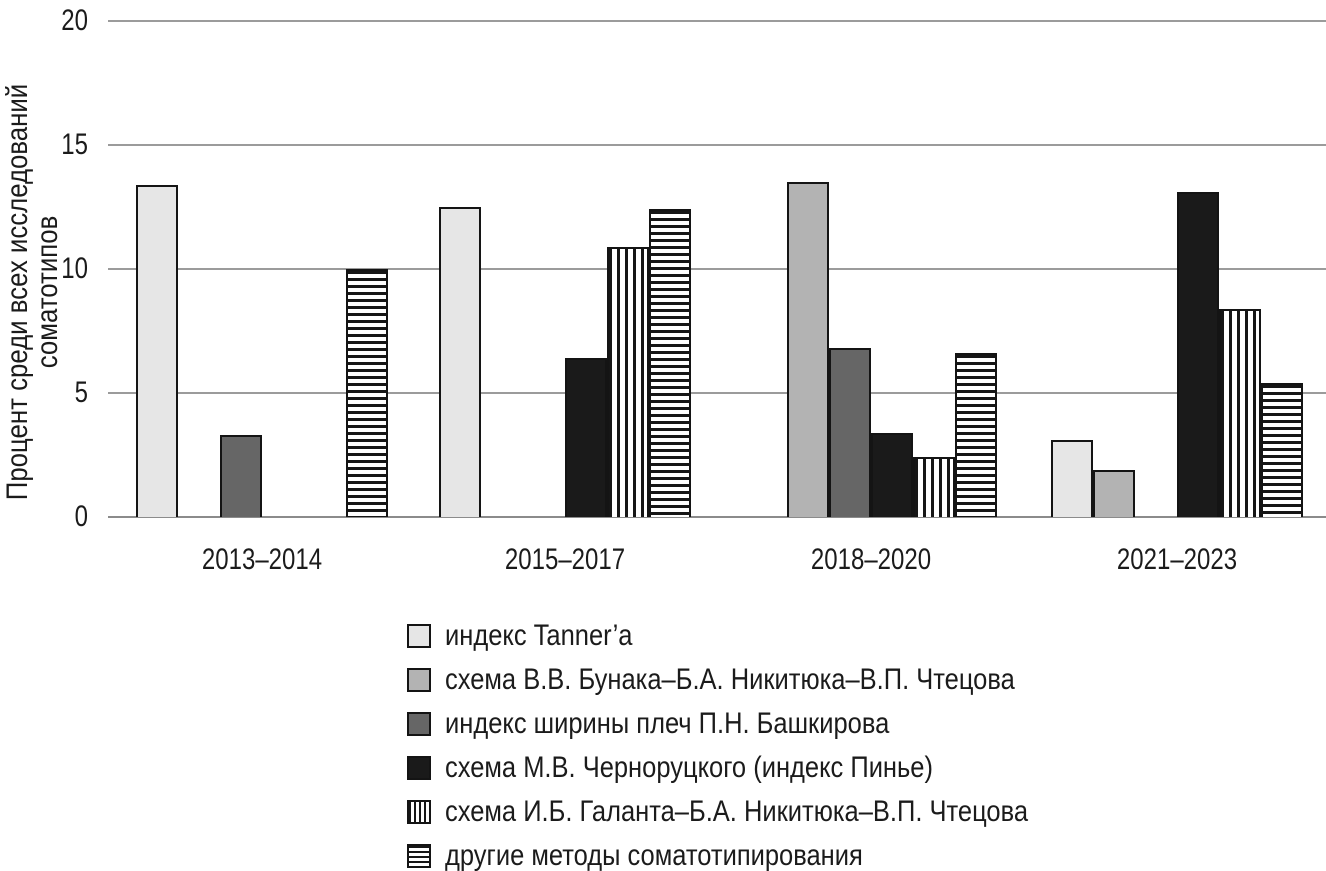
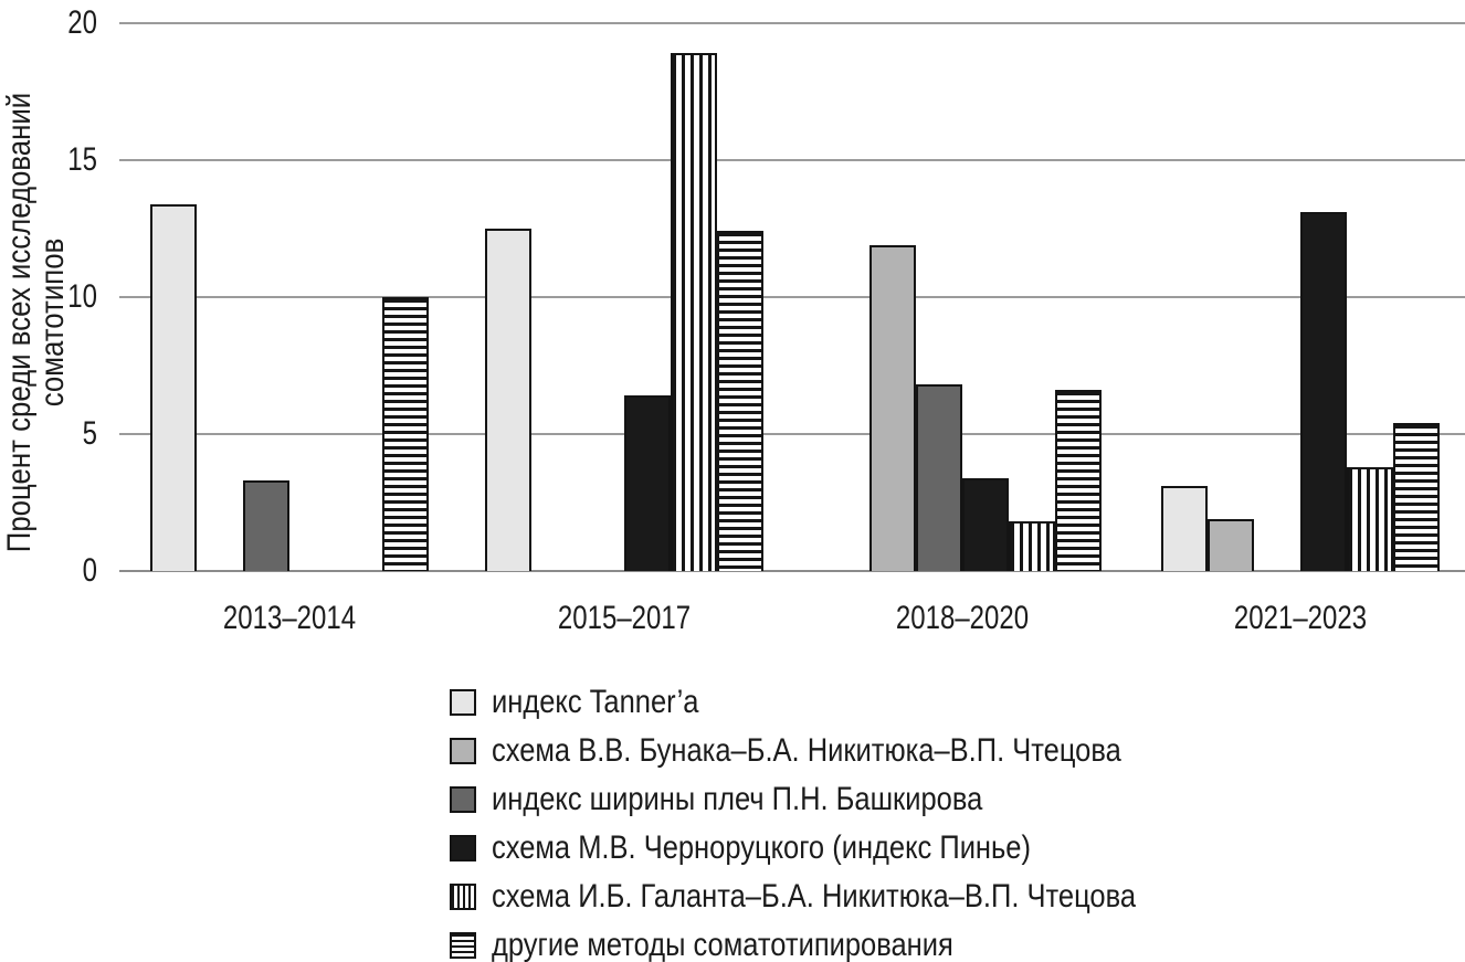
схема И.Б. Галанта–Б.А. Никитюка–В.П. Чтецова/2015–2017: 10.9 -> 18.9
схема В.В. Бунака–Б.А. Никитюка–В.П. Чтецова/2018–2020: 13.5 -> 11.9
схема И.Б. Галанта–Б.А. Никитюка–В.П. Чтецова/2018–2020: 2.4 -> 1.8
схема И.Б. Галанта–Б.А. Никитюка–В.П. Чтецова/2021–2023: 8.4 -> 3.8
